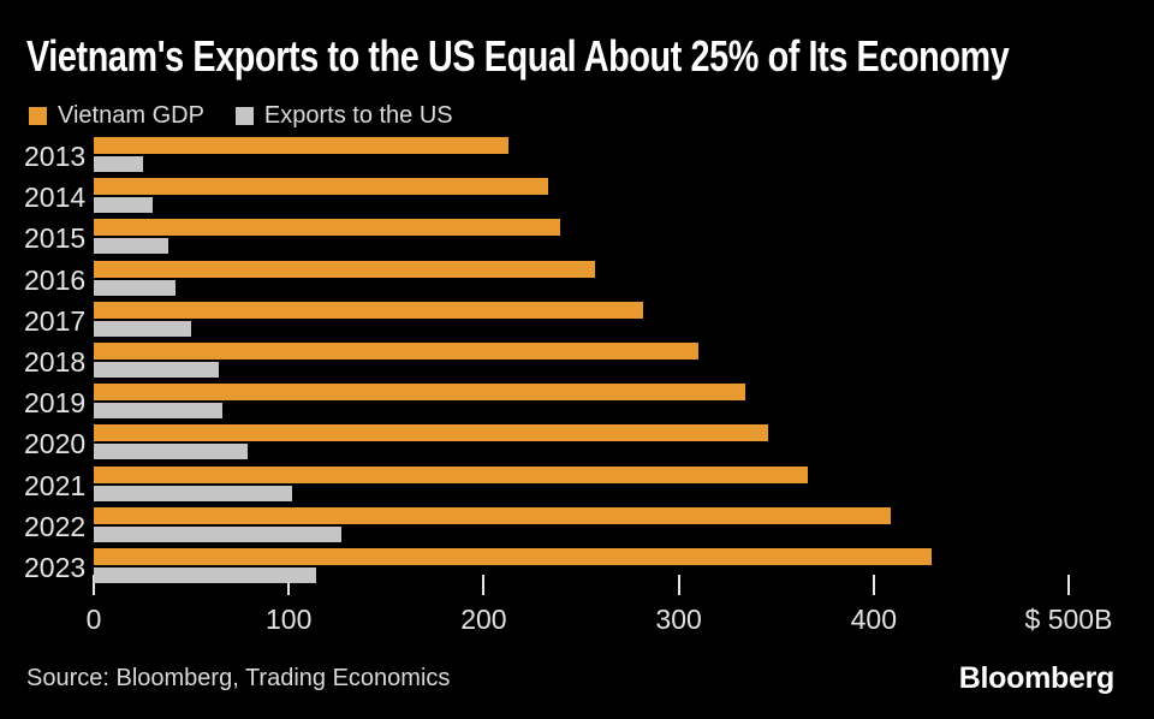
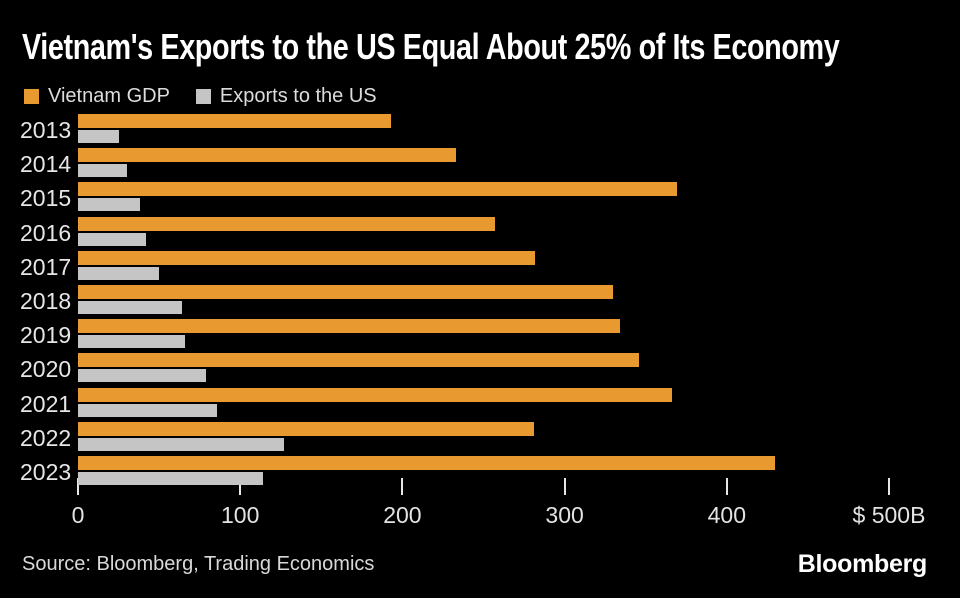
Vietnam GDP/2013: 213 -> 193
Vietnam GDP/2015: 239 -> 369
Vietnam GDP/2018: 310 -> 330
Exports to the US/2021: 102 -> 86
Vietnam GDP/2022: 409 -> 281
